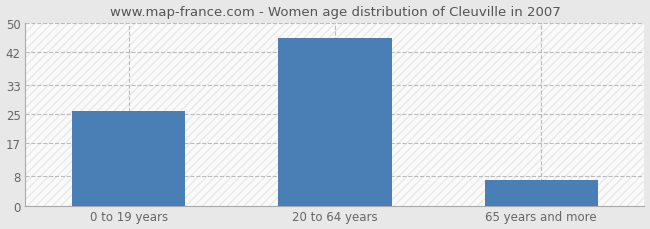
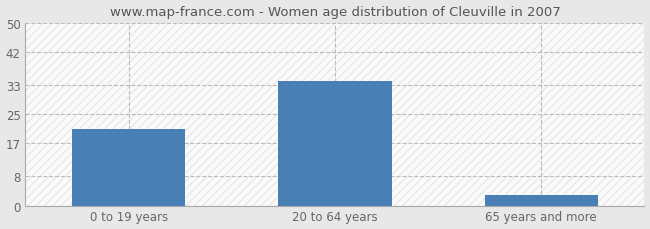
0 to 19 years: 26 -> 21
20 to 64 years: 46 -> 34
65 years and more: 7 -> 3
